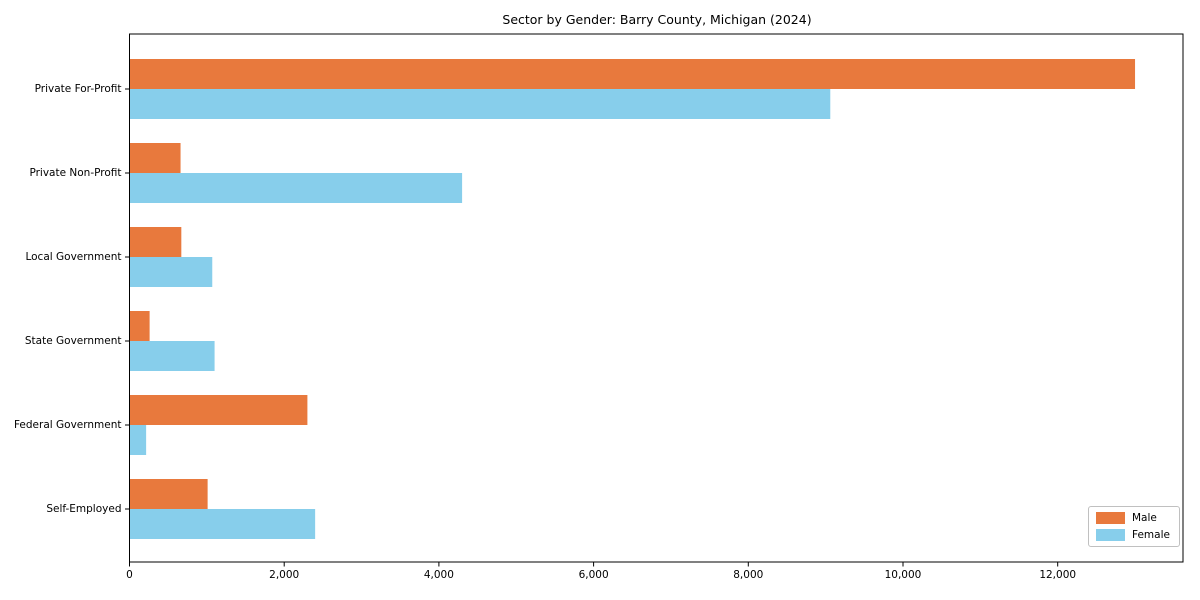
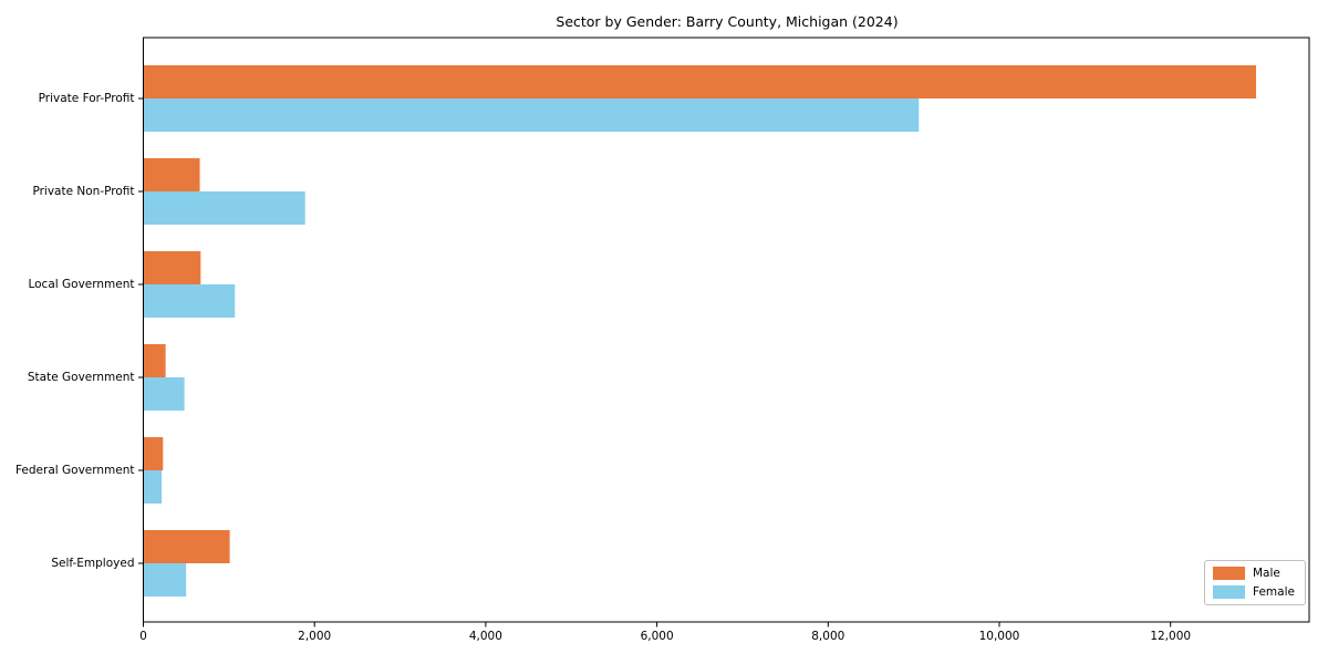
Female/Private Non-Profit: 4300 -> 1900
Female/State Government: 1100 -> 500
Male/Federal Government: 2300 -> 200
Female/Self-Employed: 2400 -> 500
